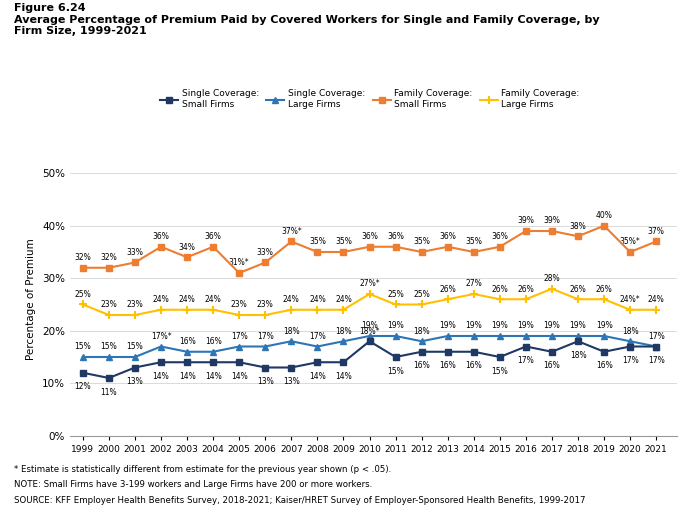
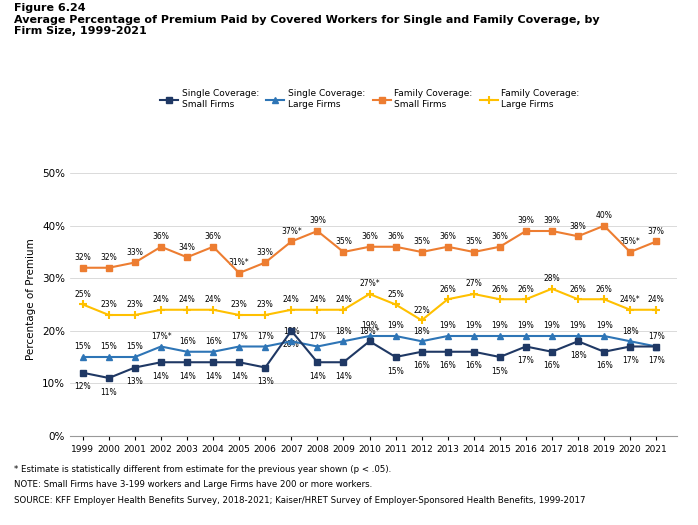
Single Coverage: Small Firms/2007: 13% -> 20%
Family Coverage: Small Firms/2008: 35% -> 39%
Family Coverage: Large Firms/2012: 25% -> 22%
